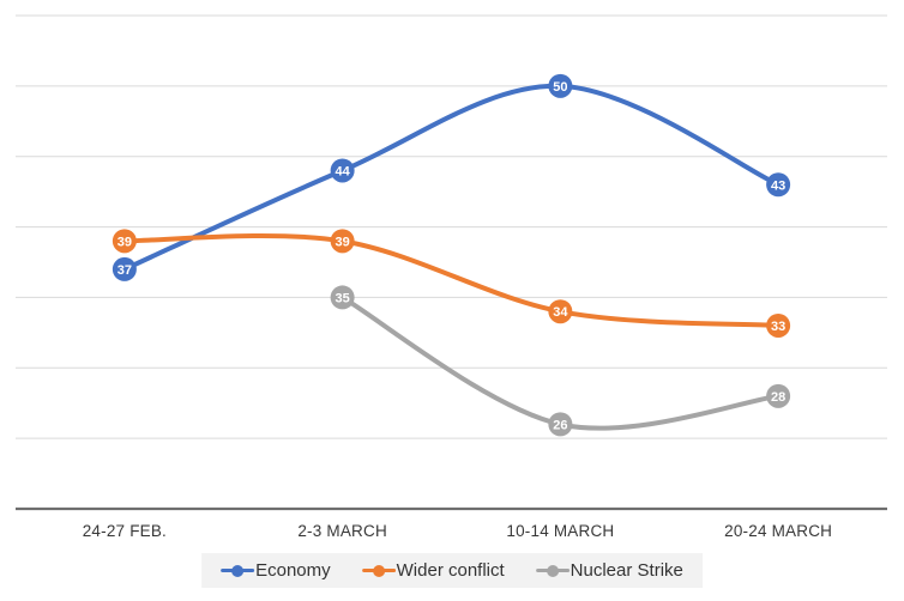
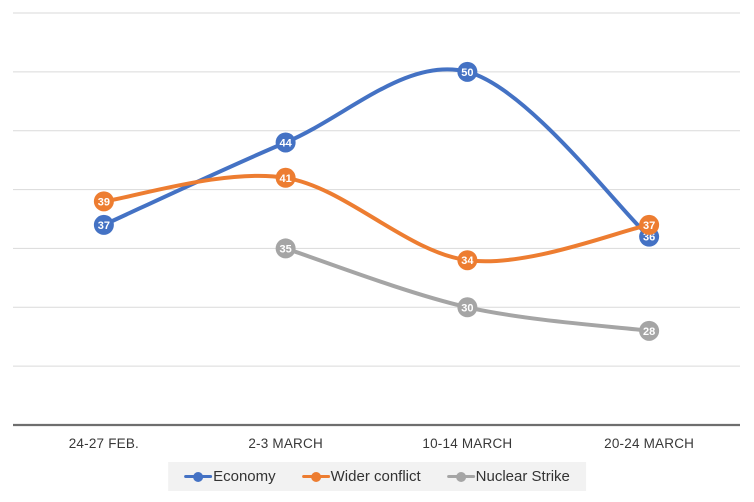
Wider conflict/2-3 MARCH: 39 -> 41
Nuclear Strike/10-14 MARCH: 26 -> 30
Economy/20-24 MARCH: 43 -> 36
Wider conflict/20-24 MARCH: 33 -> 37
